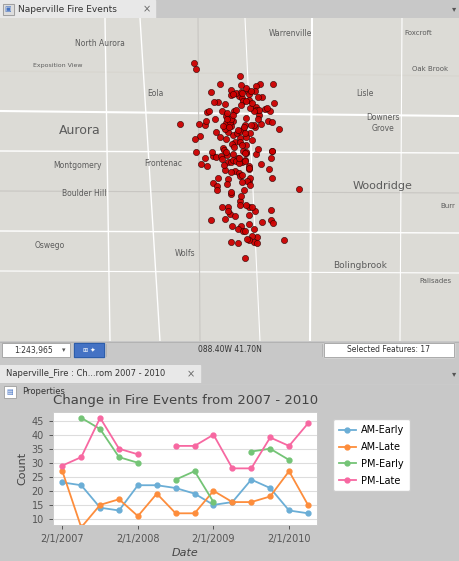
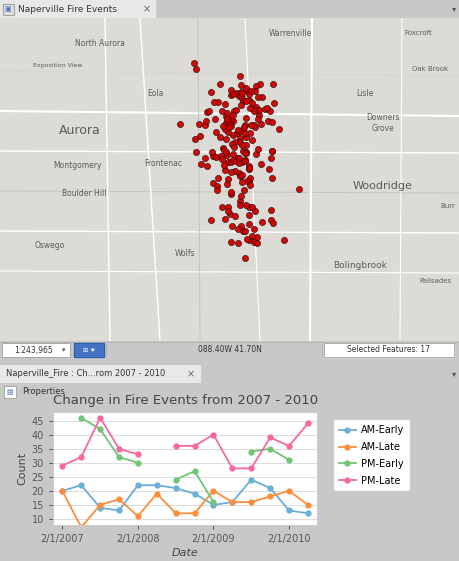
Change in Fire Events from 2007 - 2010/AM-Early/2/1/2007: 23 -> 20
Change in Fire Events from 2007 - 2010/AM-Late/2/1/2007: 27 -> 20
Change in Fire Events from 2007 - 2010/AM-Late/2/1/2010: 27 -> 20
